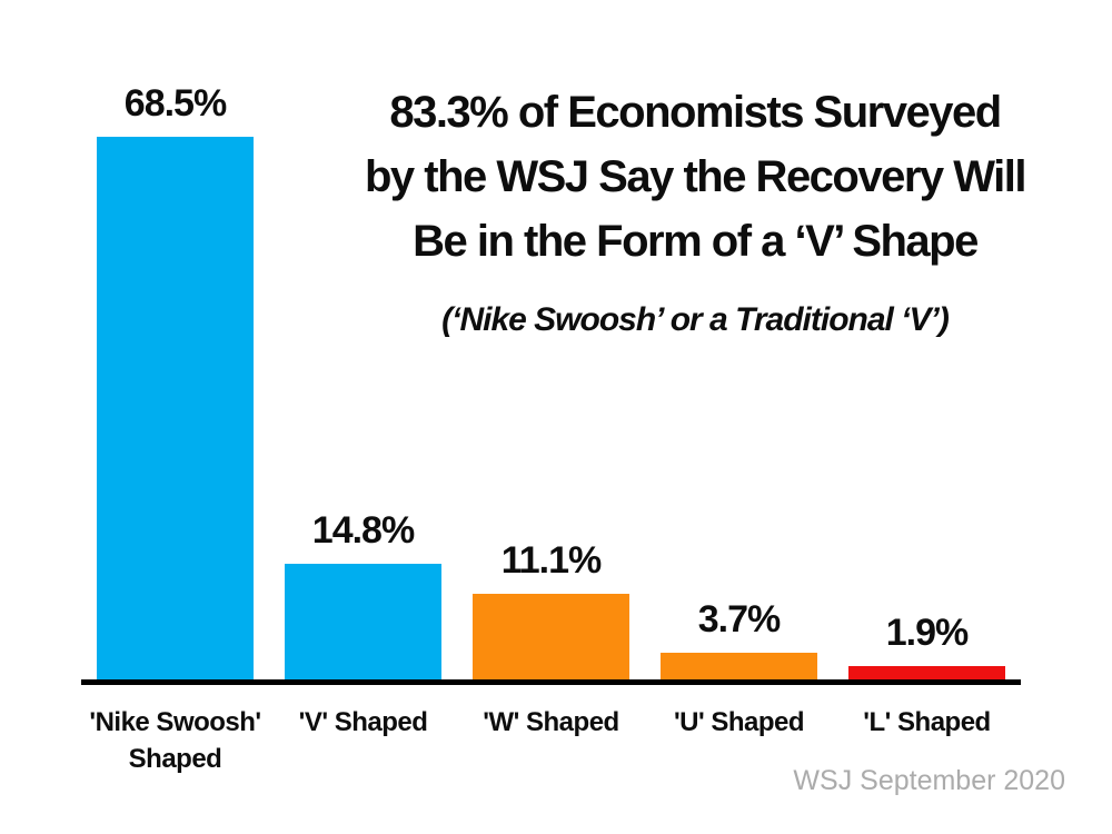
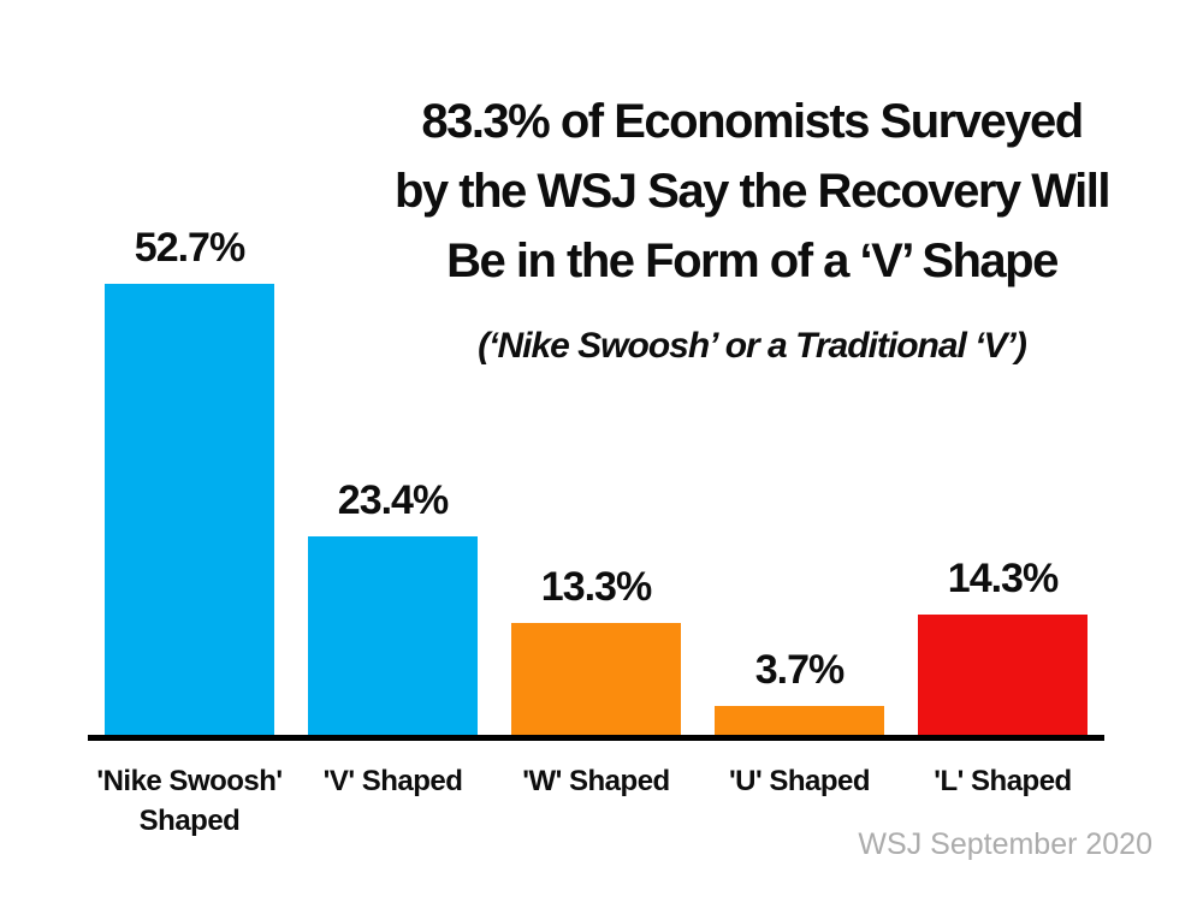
'Nike Swoosh' Shaped: 68.5% -> 52.7%
'V' Shaped: 14.8% -> 23.4%
'W' Shaped: 11.1% -> 13.3%
'L' Shaped: 1.9% -> 14.3%
